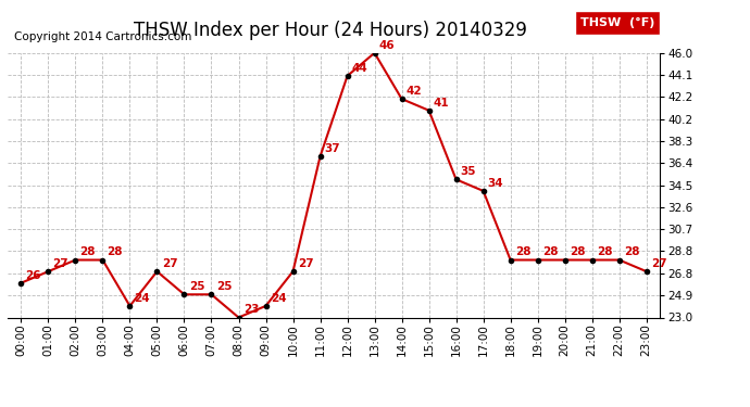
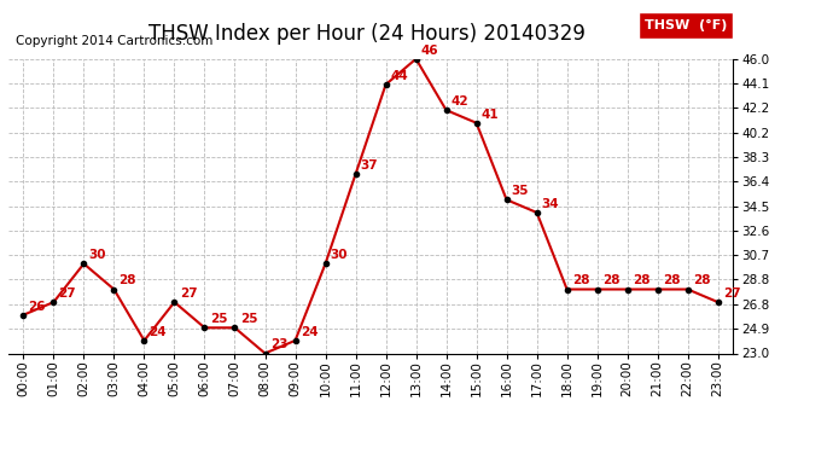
02:00: 28 -> 30
10:00: 27 -> 30
